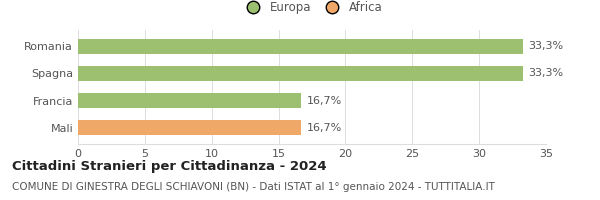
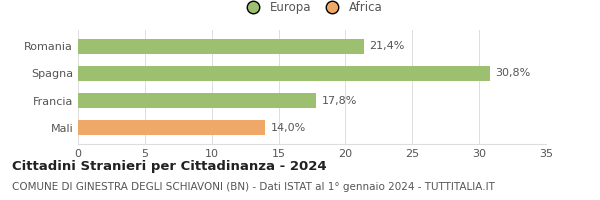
Romania: 33,3% -> 21,4%
Spagna: 33,3% -> 30,8%
Francia: 16,7% -> 17,8%
Mali: 16,7% -> 14,0%
